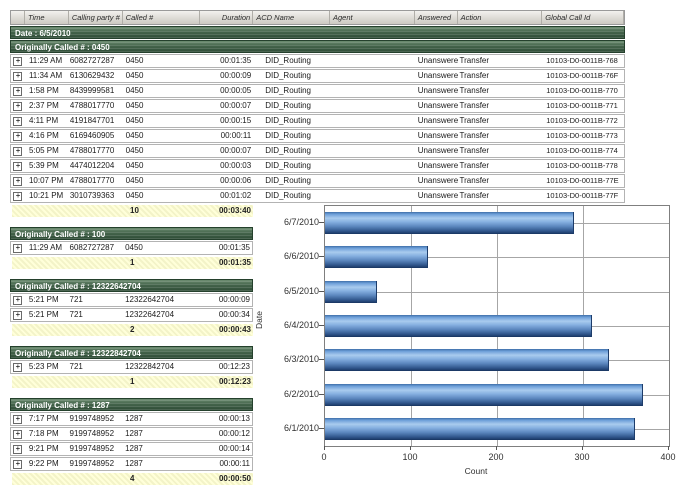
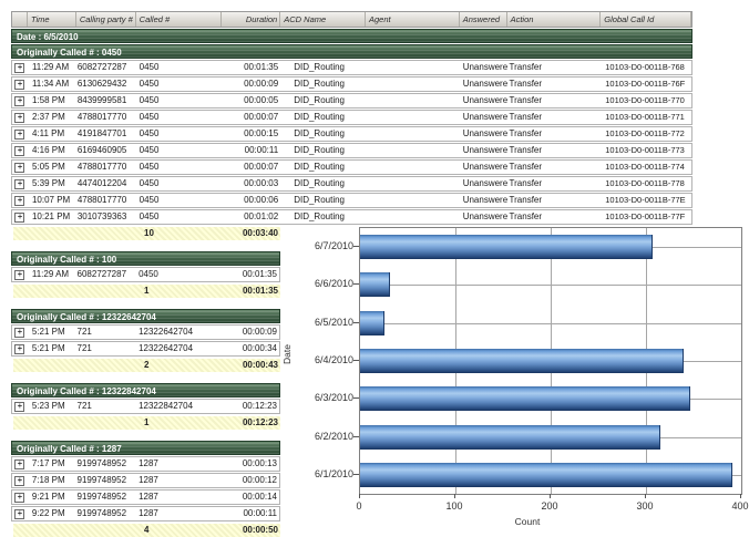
6/7/2010: 290 -> 310
6/6/2010: 120 -> 30
6/5/2010: 60 -> 20
6/4/2010: 310 -> 340
6/3/2010: 330 -> 350
6/2/2010: 370 -> 320
6/1/2010: 360 -> 390
